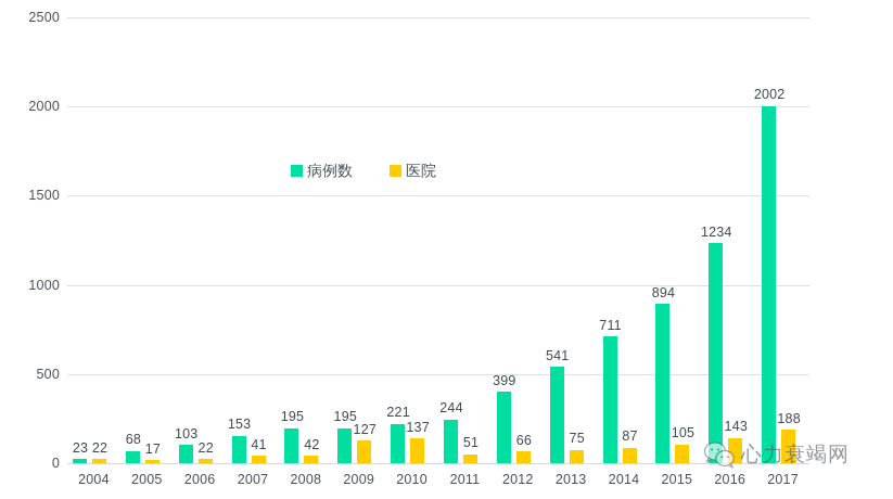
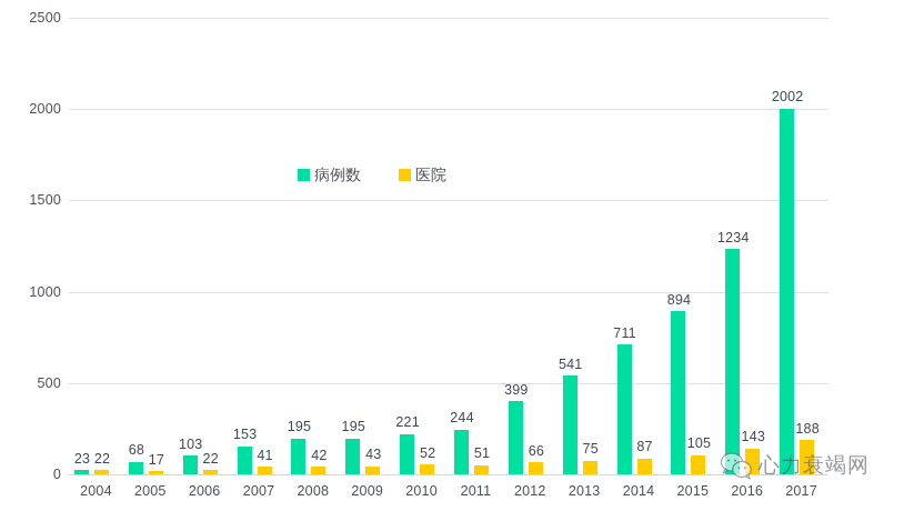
医院/2009: 127 -> 43
医院/2010: 137 -> 52
